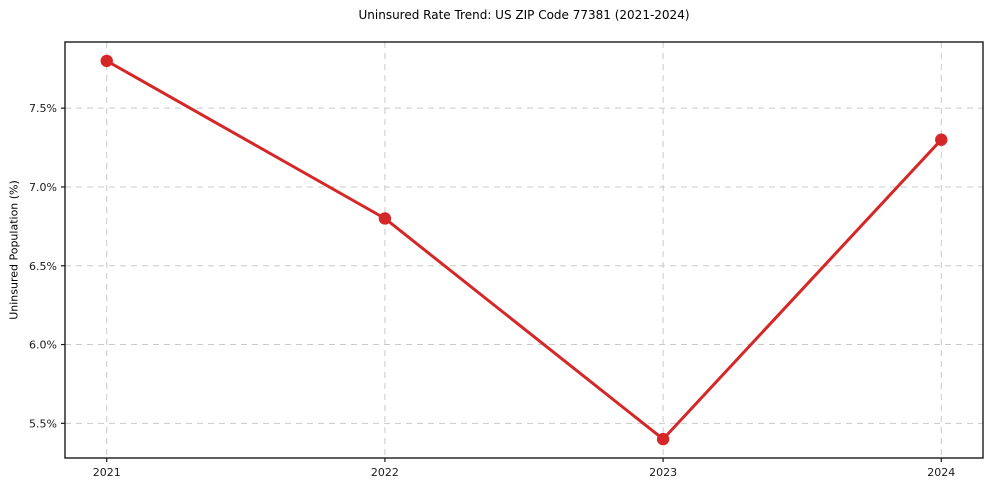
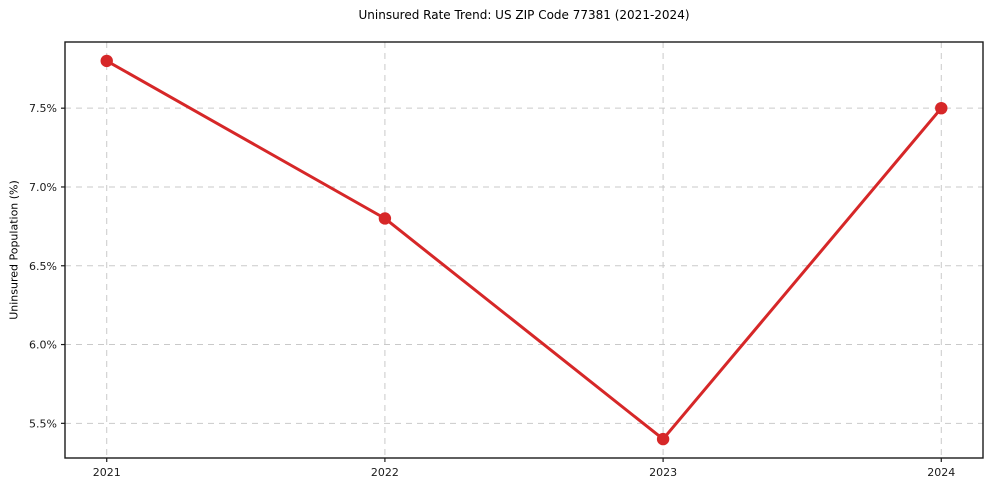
2024: 7.3% -> 7.5%
